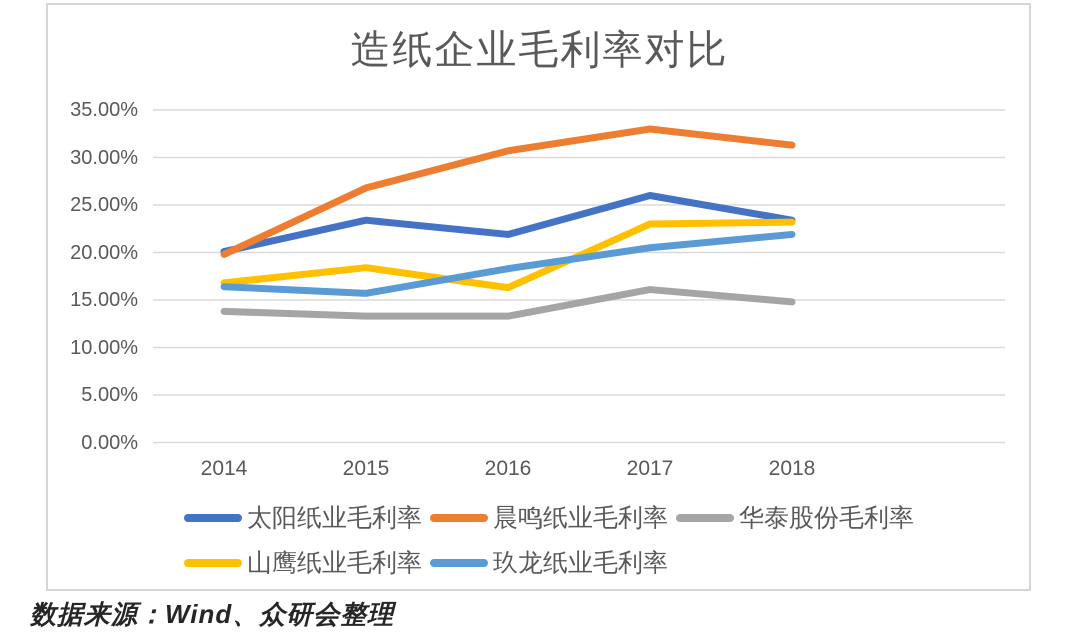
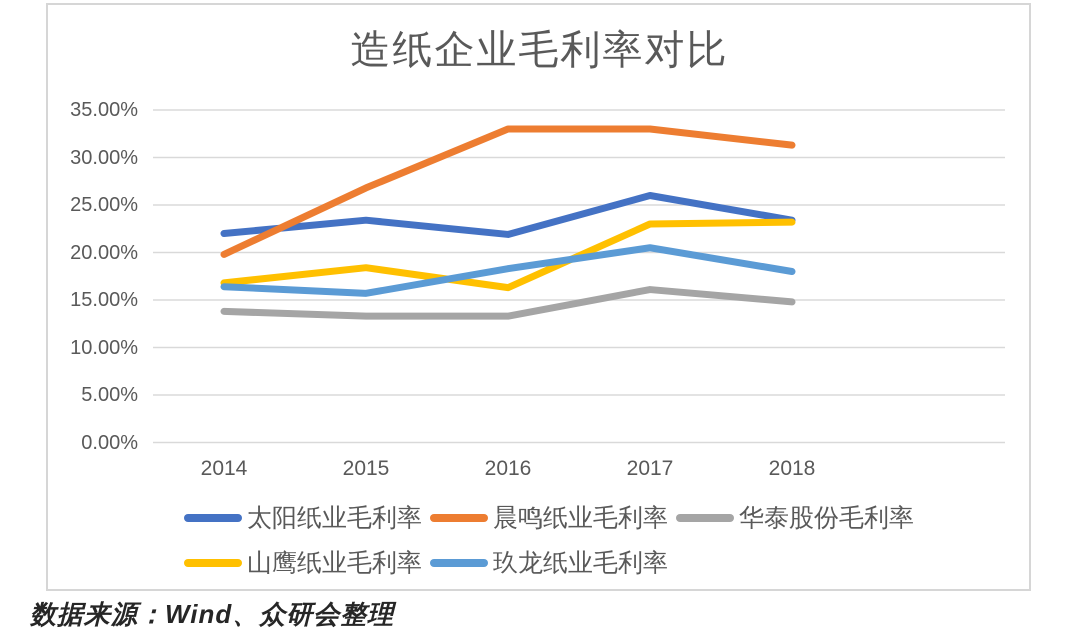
太阳纸业毛利率/2014: 20% -> 22%
晨鸣纸业毛利率/2016: 31% -> 33%
玖龙纸业毛利率/2018: 22% -> 18%
